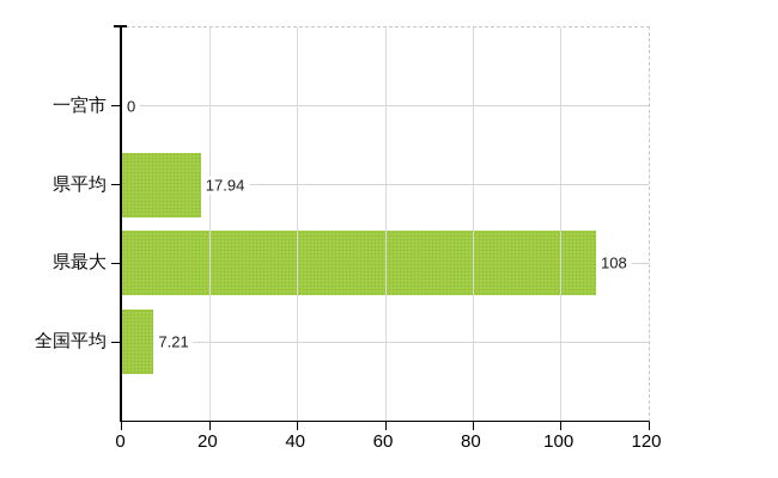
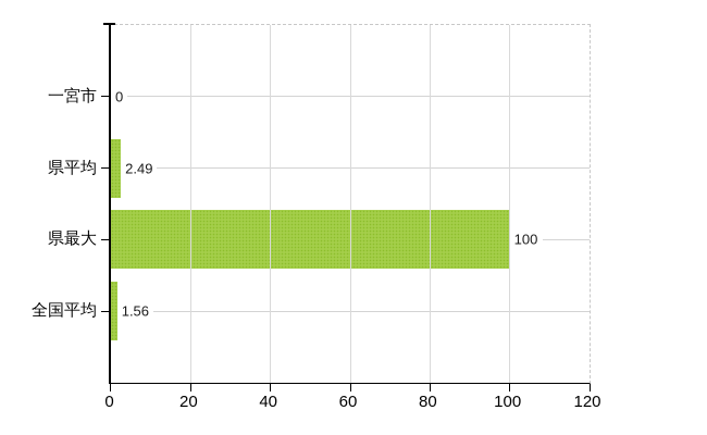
県平均: 17.94 -> 2.49
県最大: 108 -> 100
全国平均: 7.21 -> 1.56
